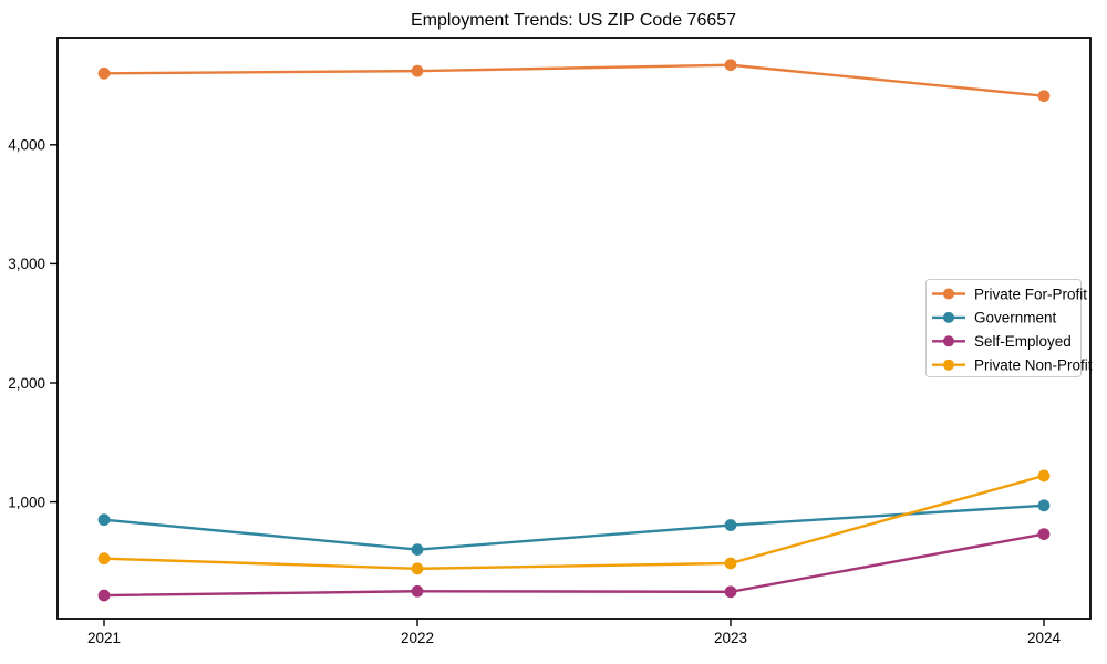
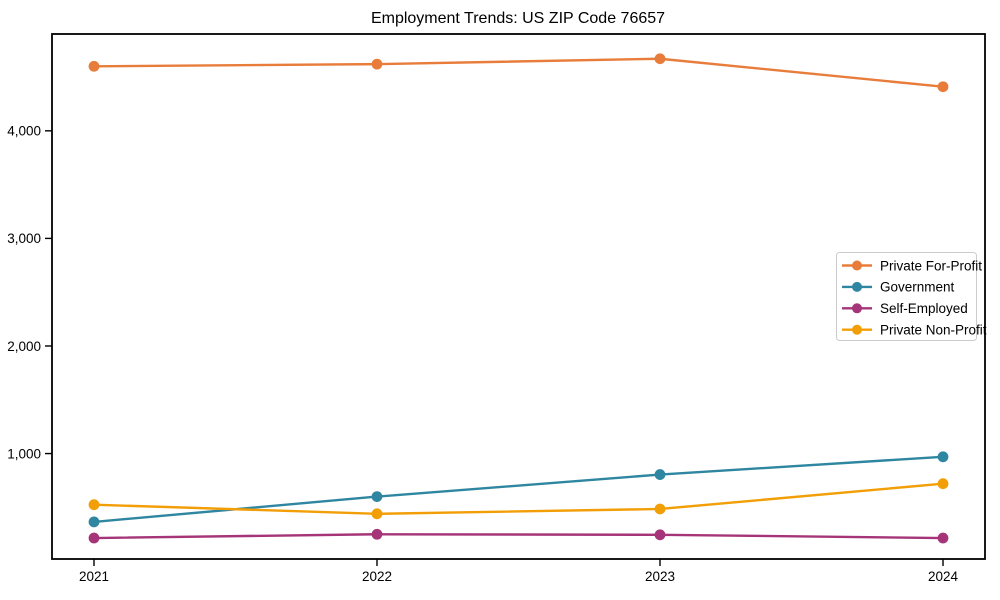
Government/2021: 850 -> 360
Self-Employed/2024: 730 -> 220
Private Non-Profit/2024: 1220 -> 720
